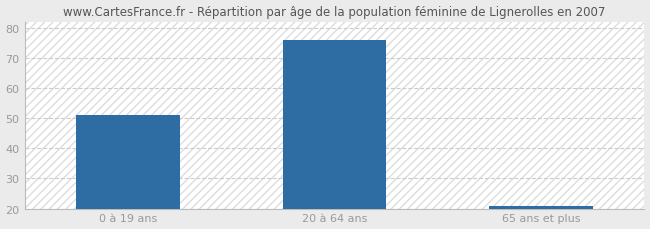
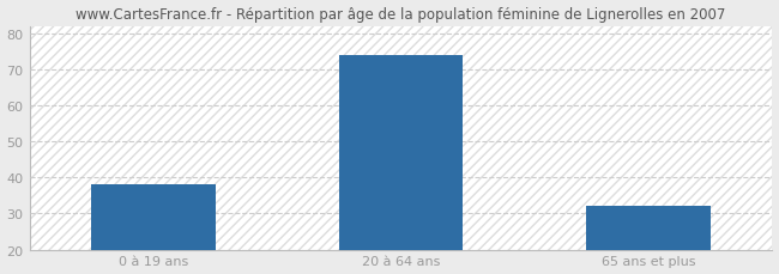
0 à 19 ans: 51 -> 38
20 à 64 ans: 76 -> 74
65 ans et plus: 21 -> 32
